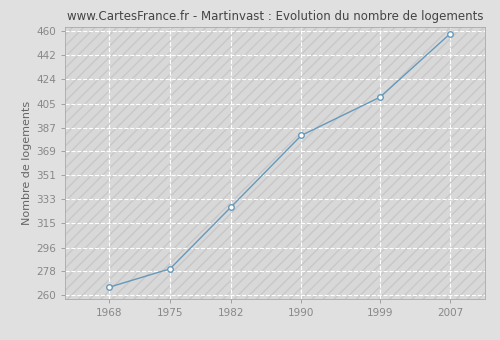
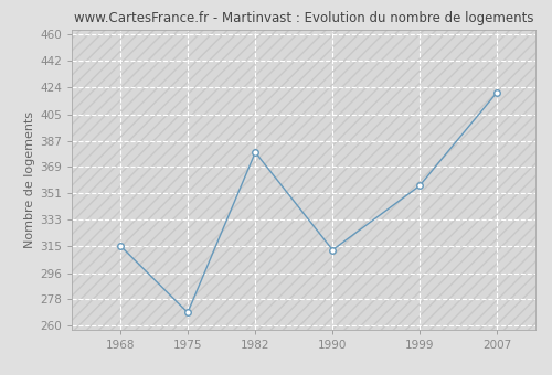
1968: 266 -> 315
1975: 280 -> 269
1982: 327 -> 379
1990: 381 -> 312
1999: 410 -> 356
2007: 458 -> 420
